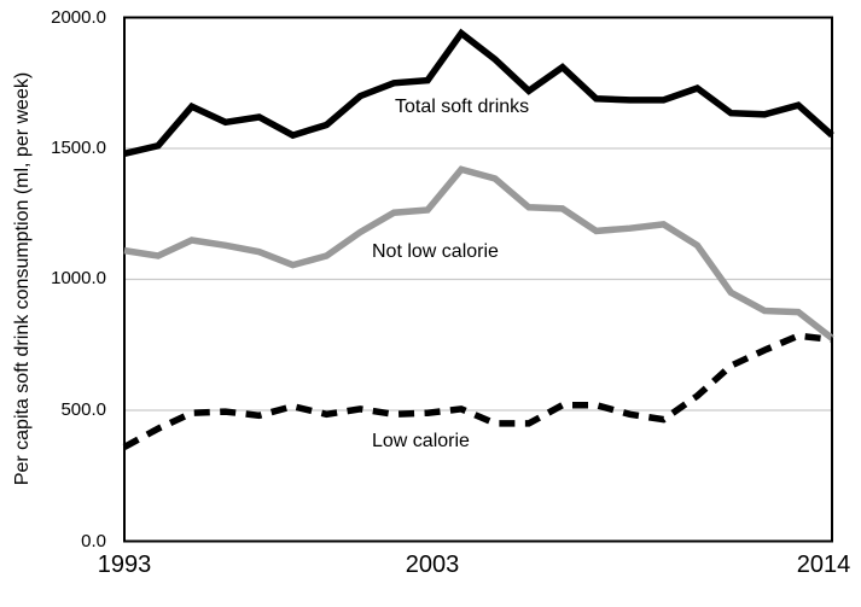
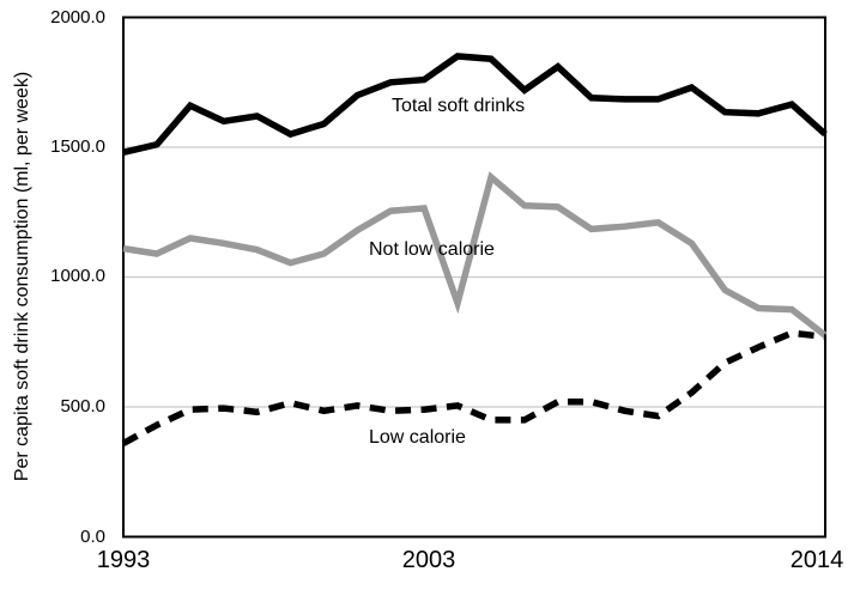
Total soft drinks/2003: 1940 -> 1850
Not low calorie/2003: 1420 -> 900
